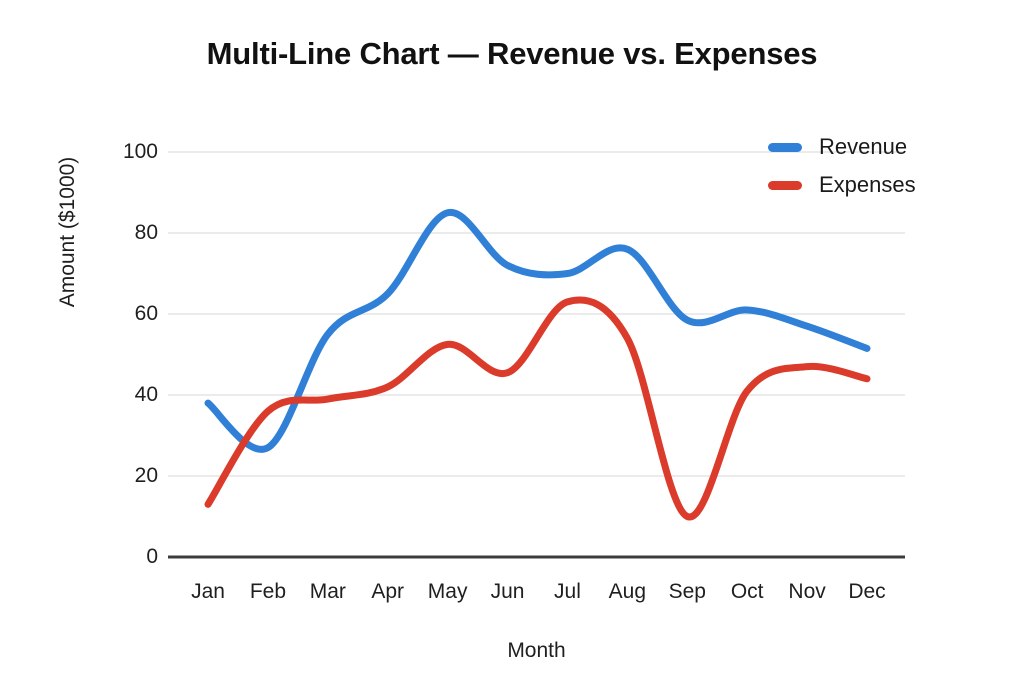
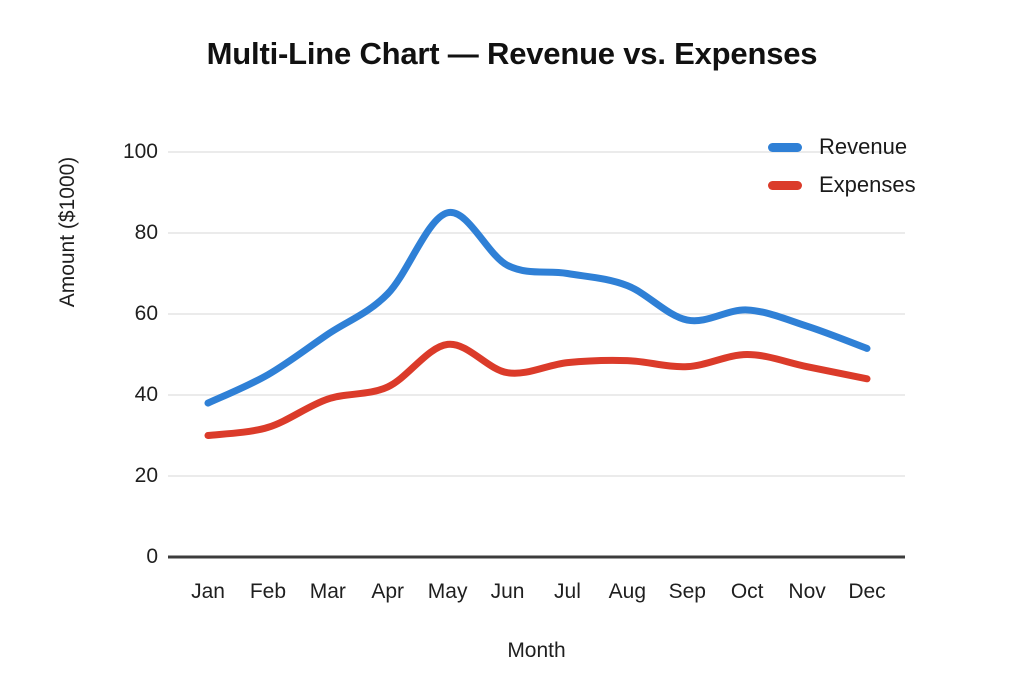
Expenses/Jan: 13 -> 30
Revenue/Feb: 27 -> 45
Expenses/Feb: 36 -> 32
Expenses/Jul: 63 -> 48
Revenue/Aug: 76 -> 67
Expenses/Aug: 54 -> 48
Expenses/Sep: 10 -> 47
Expenses/Oct: 41 -> 50
